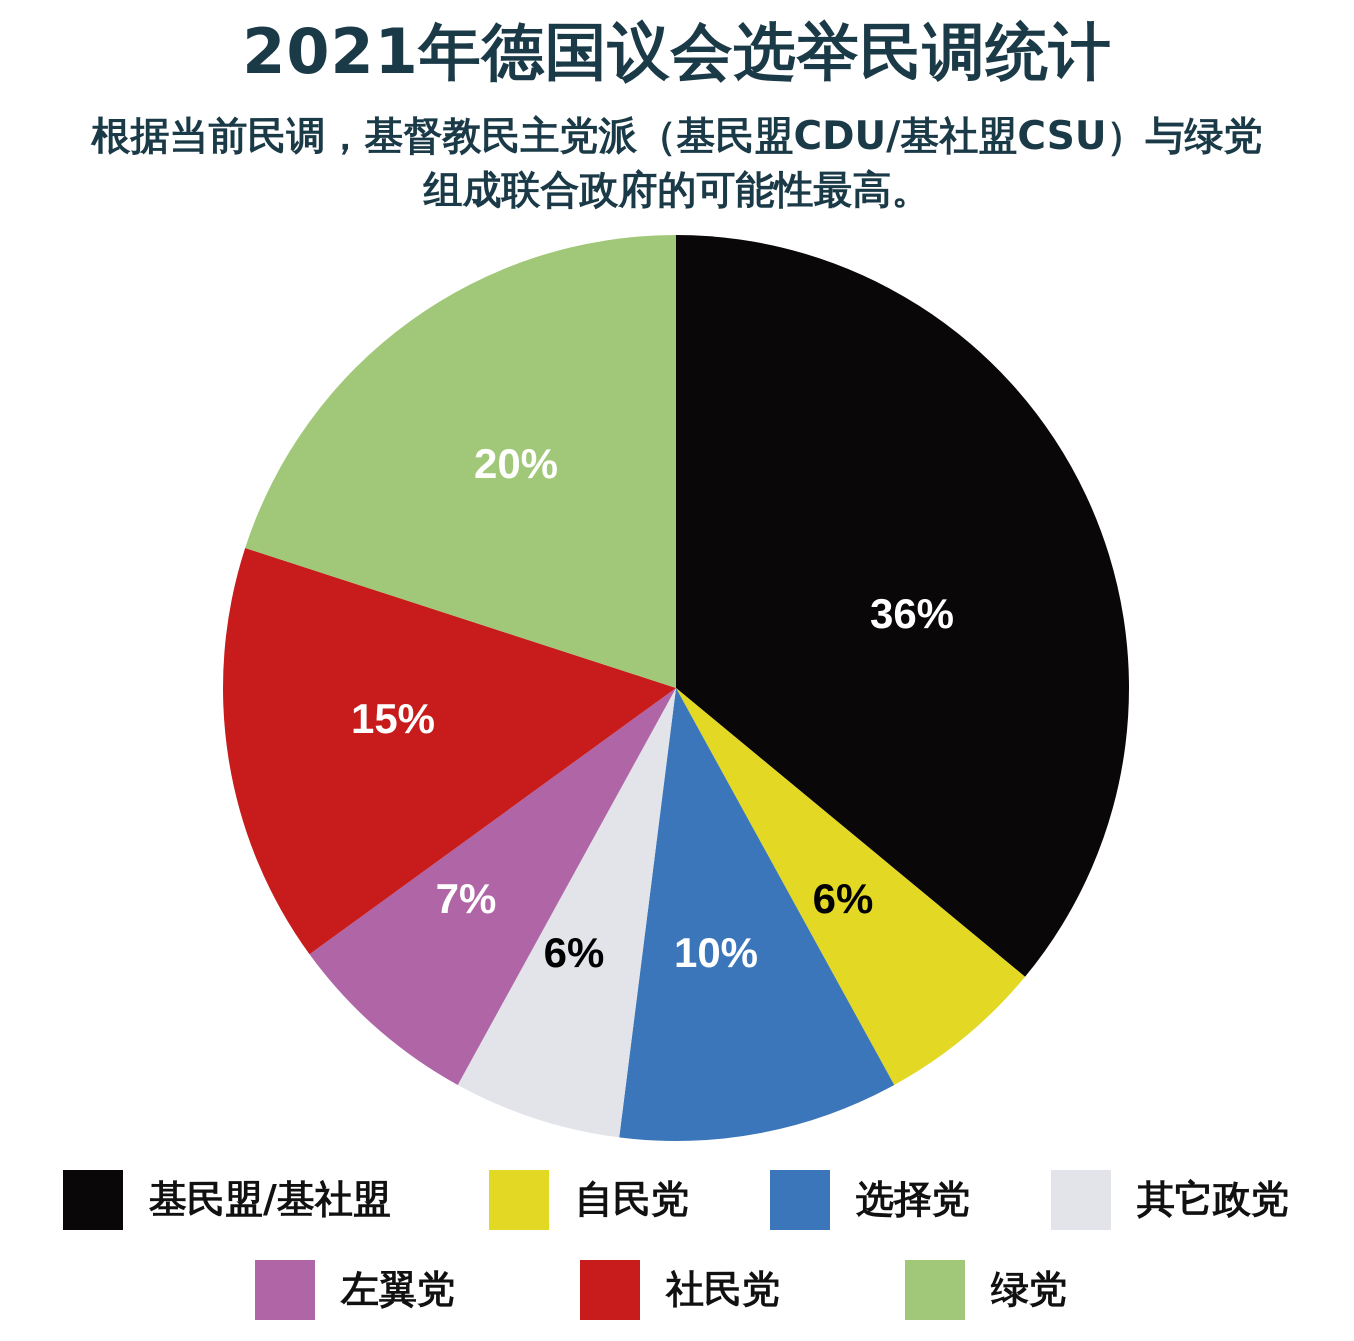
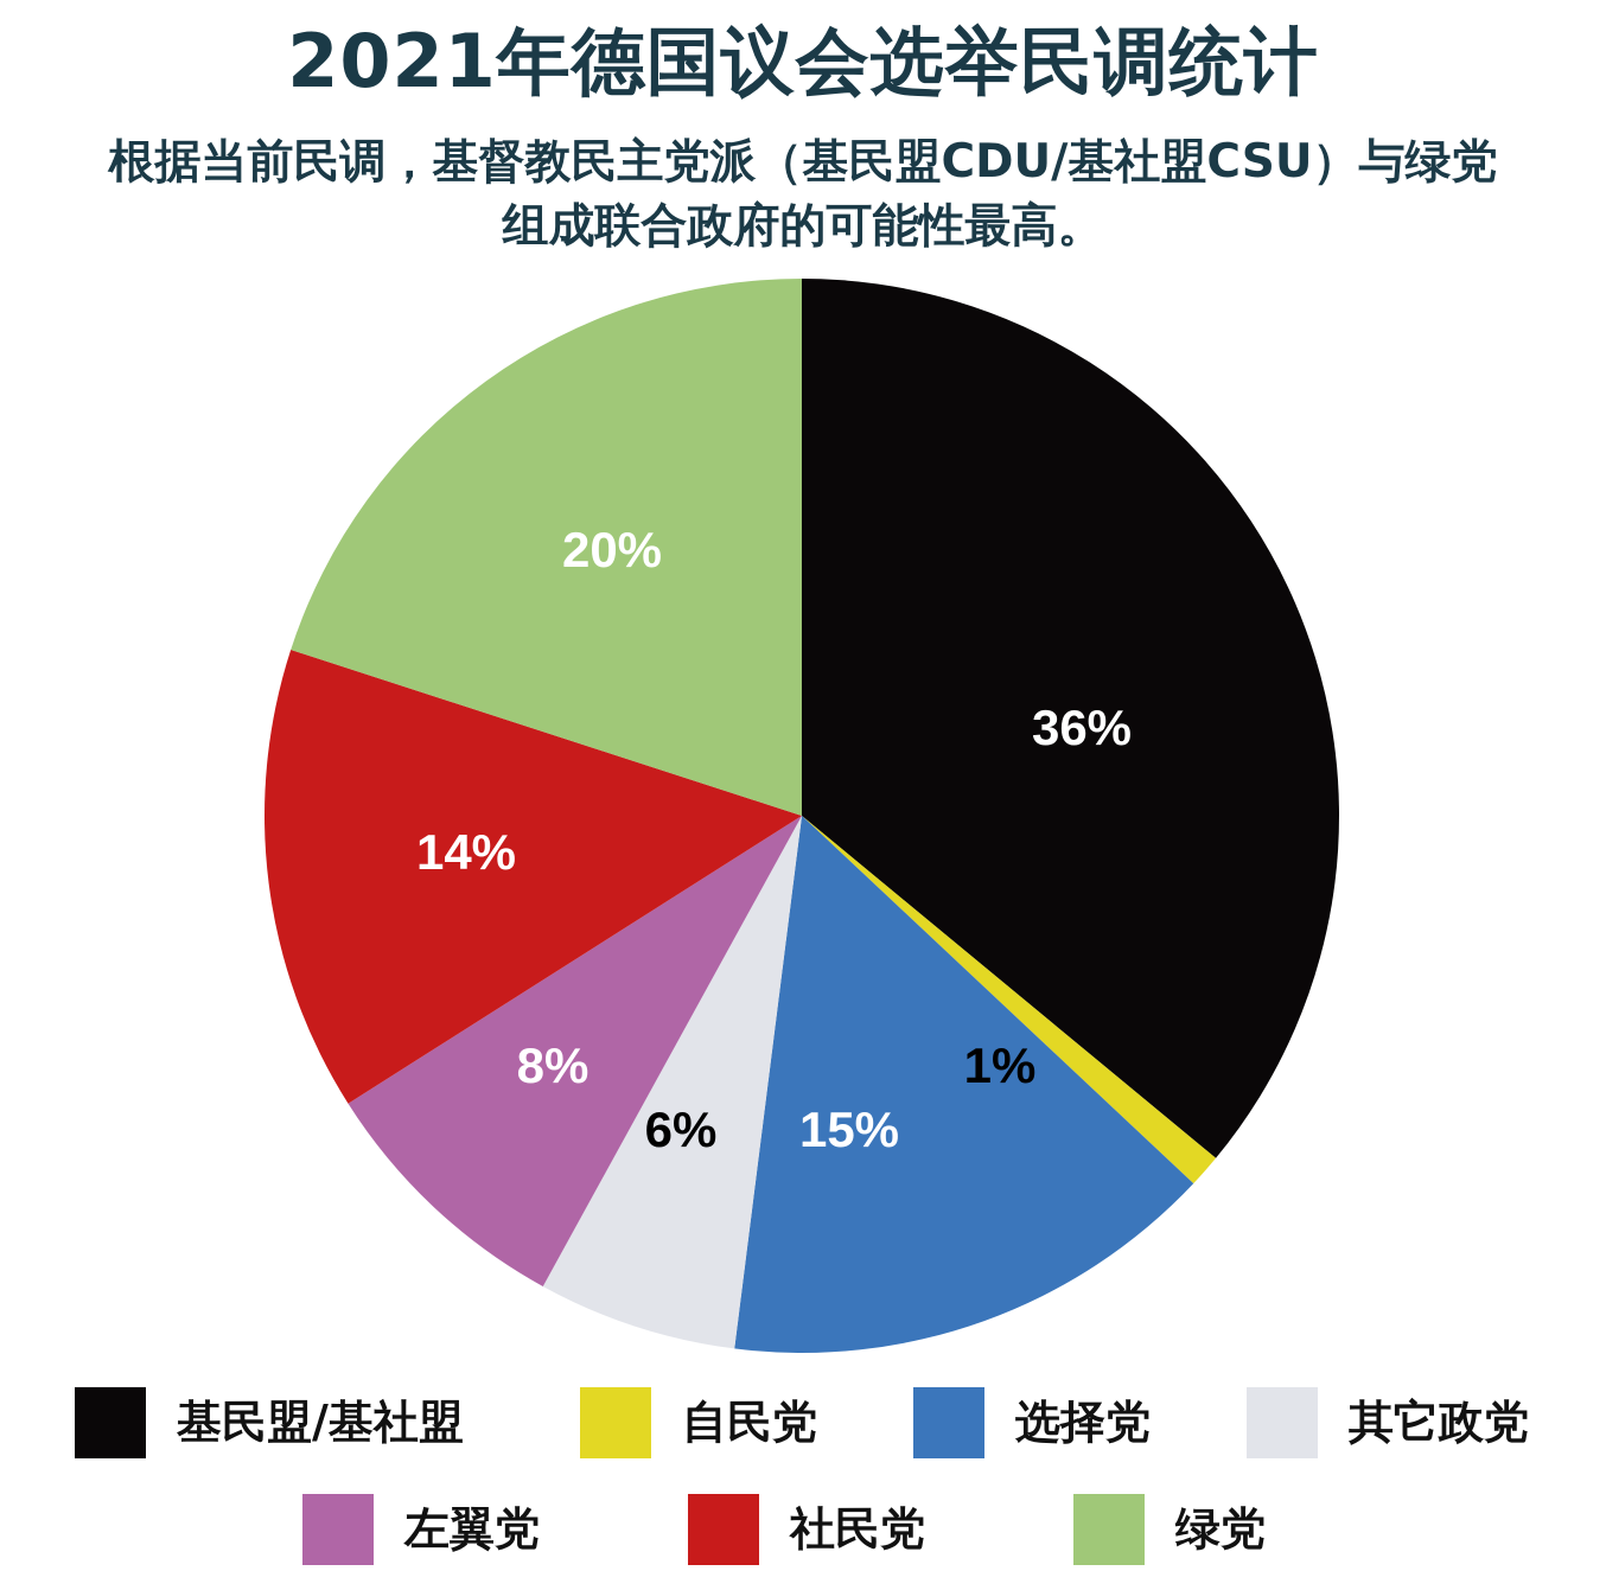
自民党: 6% -> 1%
选择党: 10% -> 15%
左翼党: 7% -> 8%
社民党: 15% -> 14%
